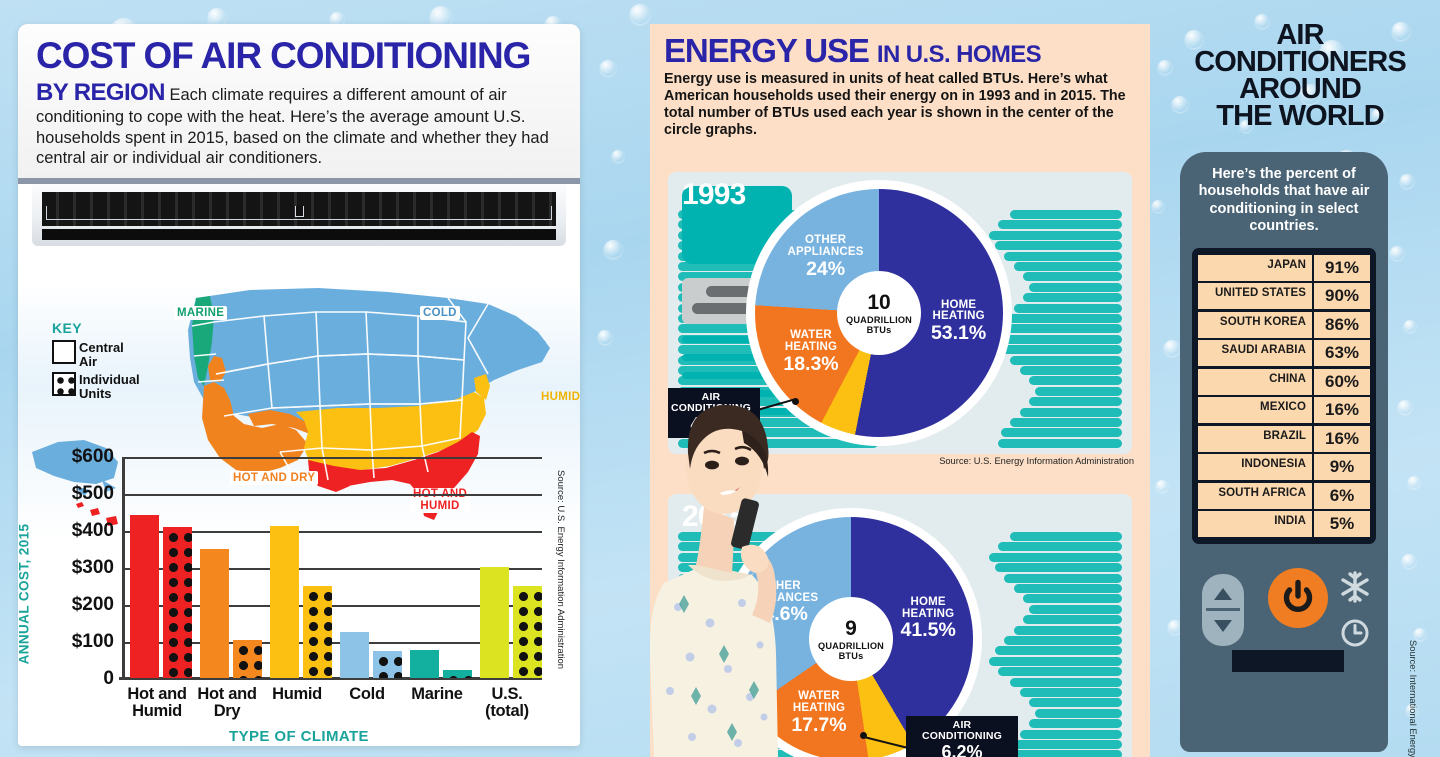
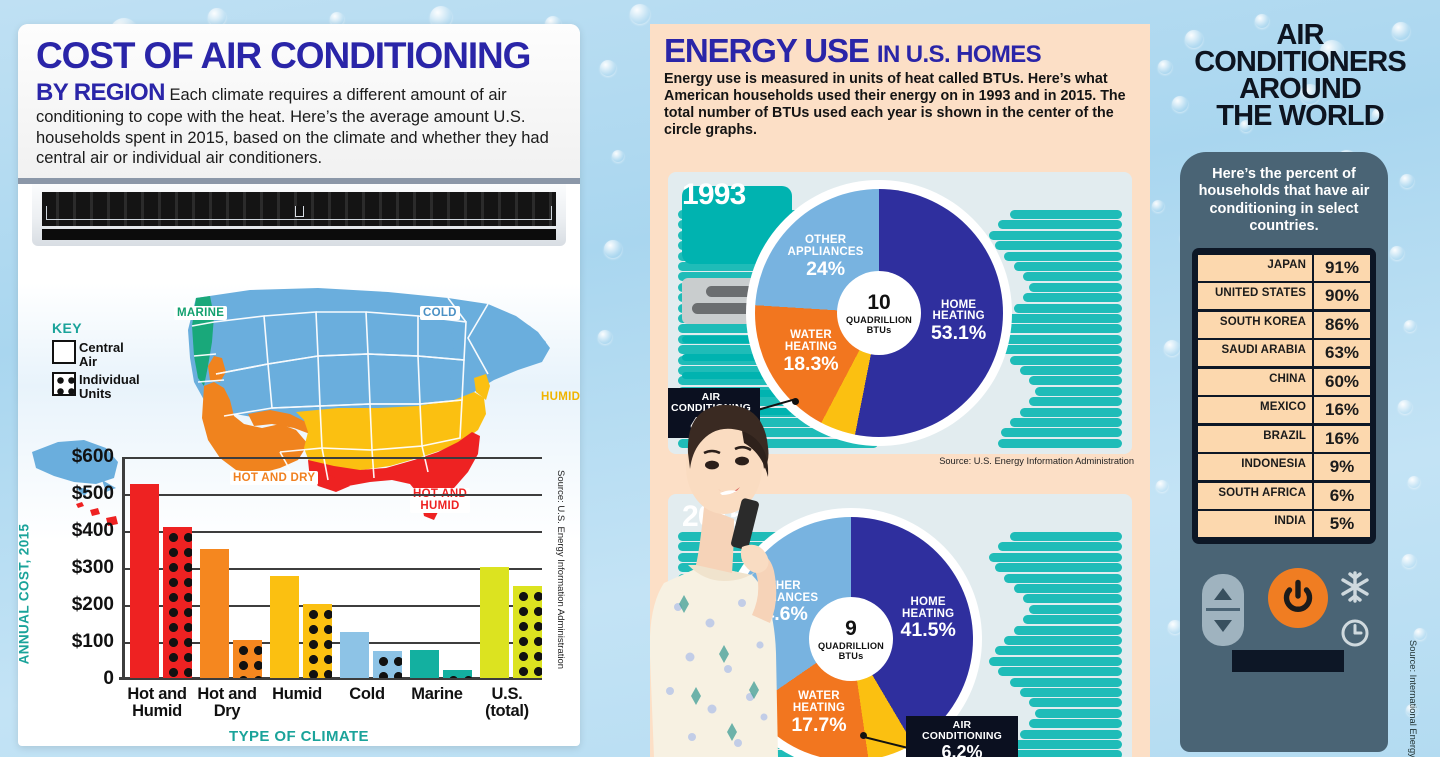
Central Air/Hot and Humid: $440 -> $520
Central Air/Humid: $410 -> $280
Individual Units/Humid: $250 -> $200
